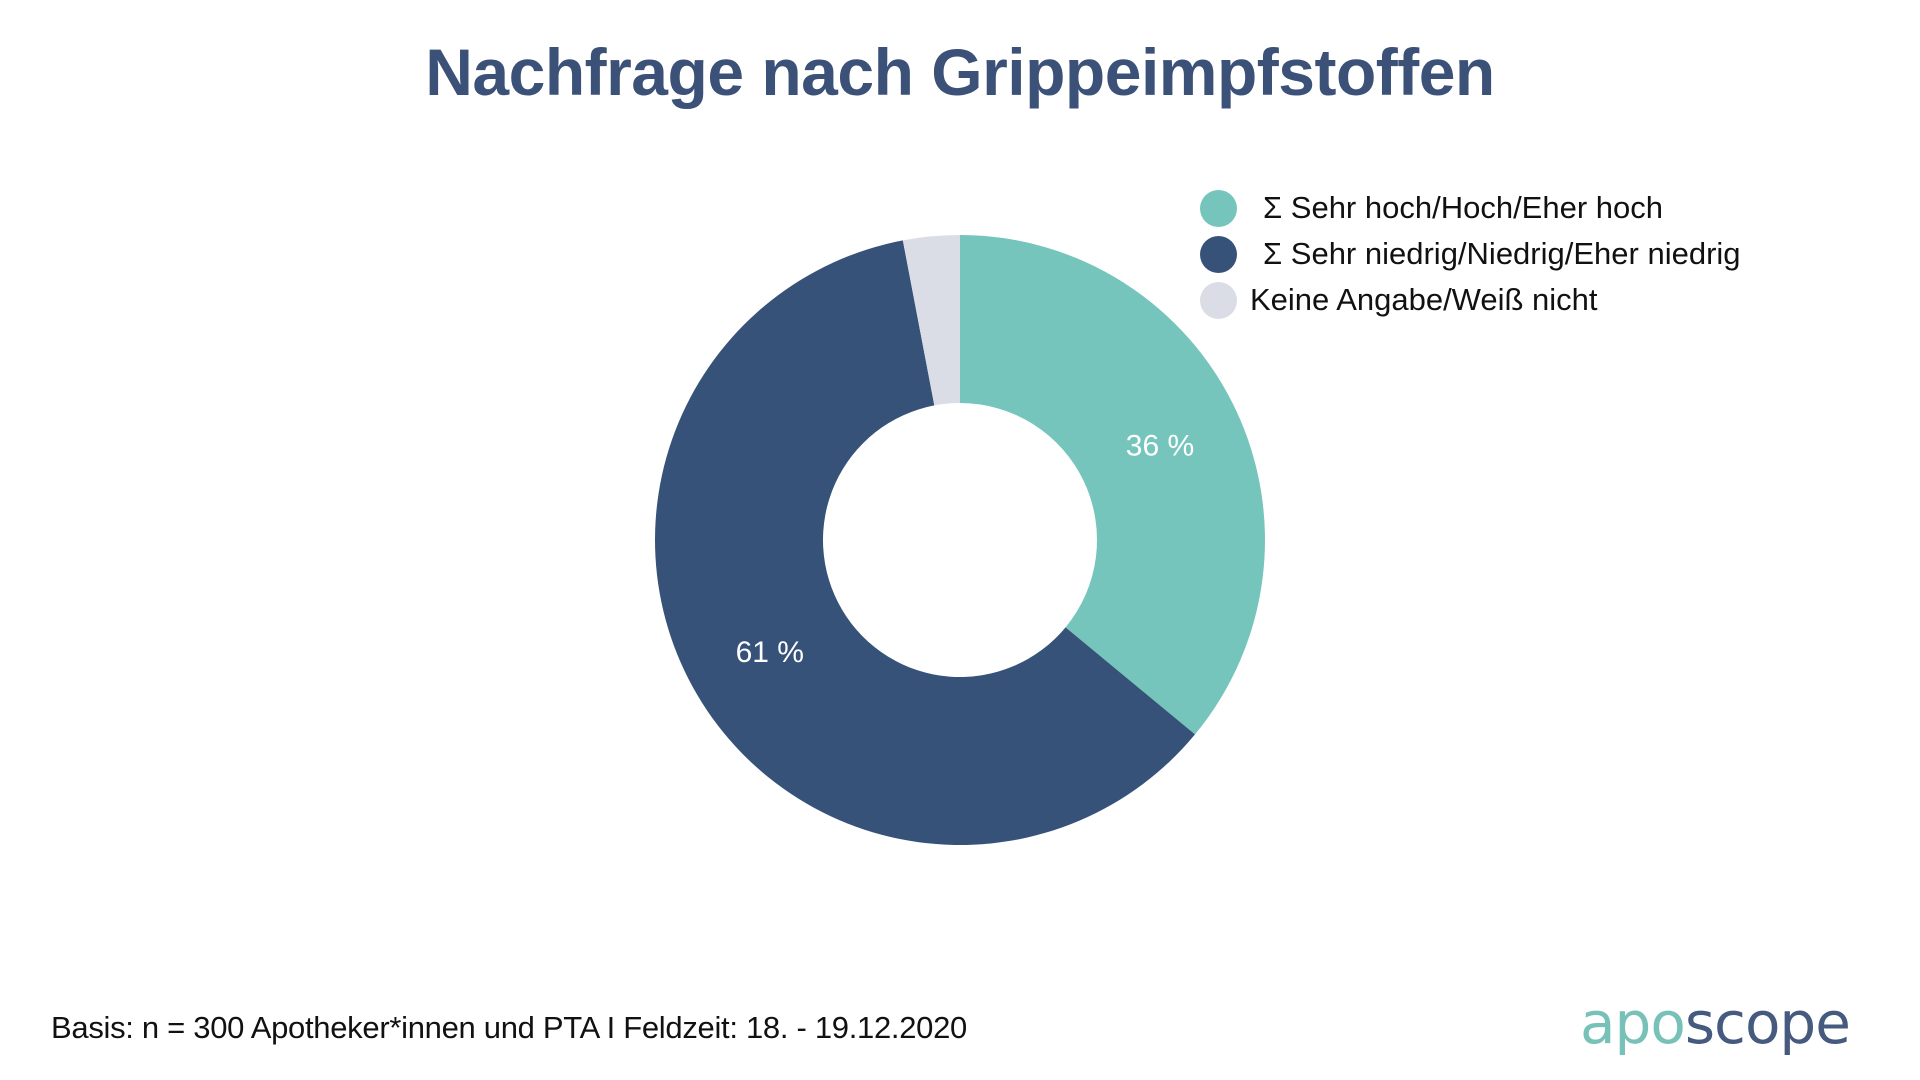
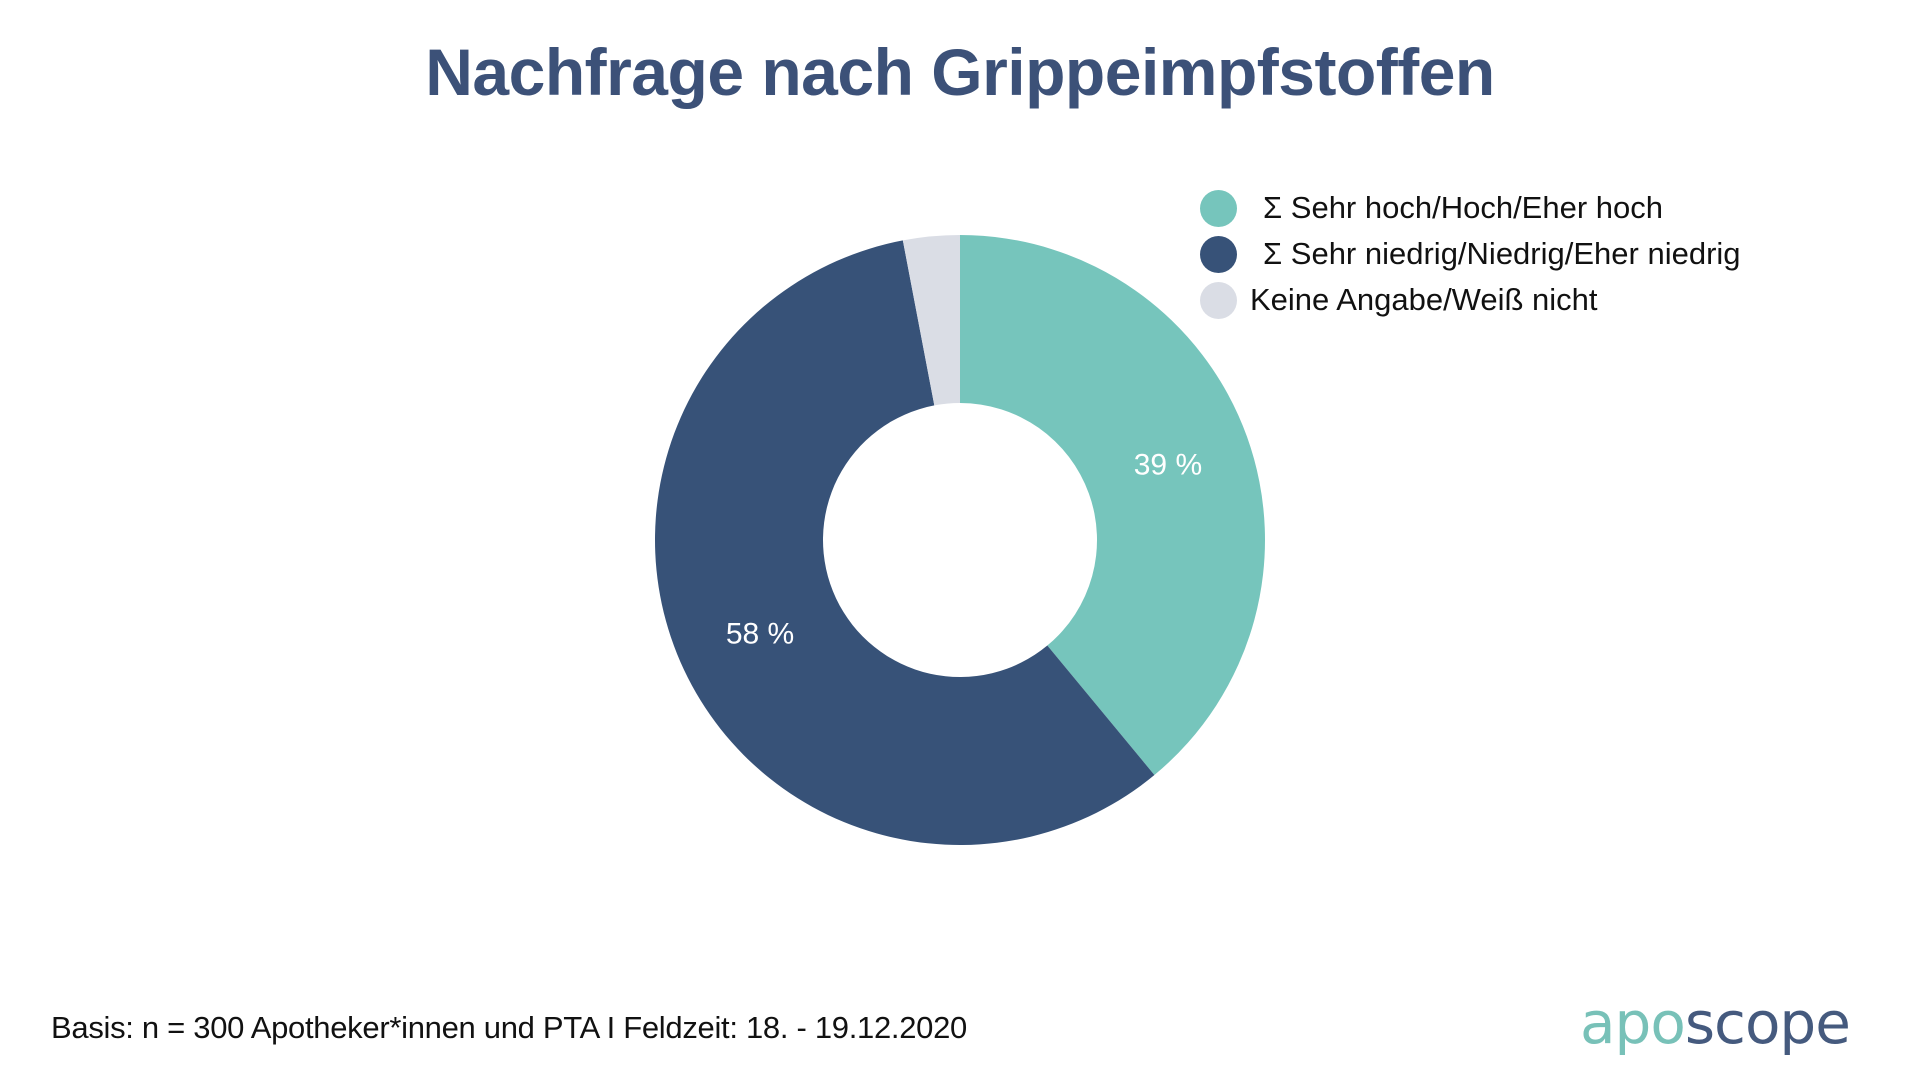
Σ Sehr hoch/Hoch/Eher hoch: 36 -> 39
Σ Sehr niedrig/Niedrig/Eher niedrig: 61 -> 58
